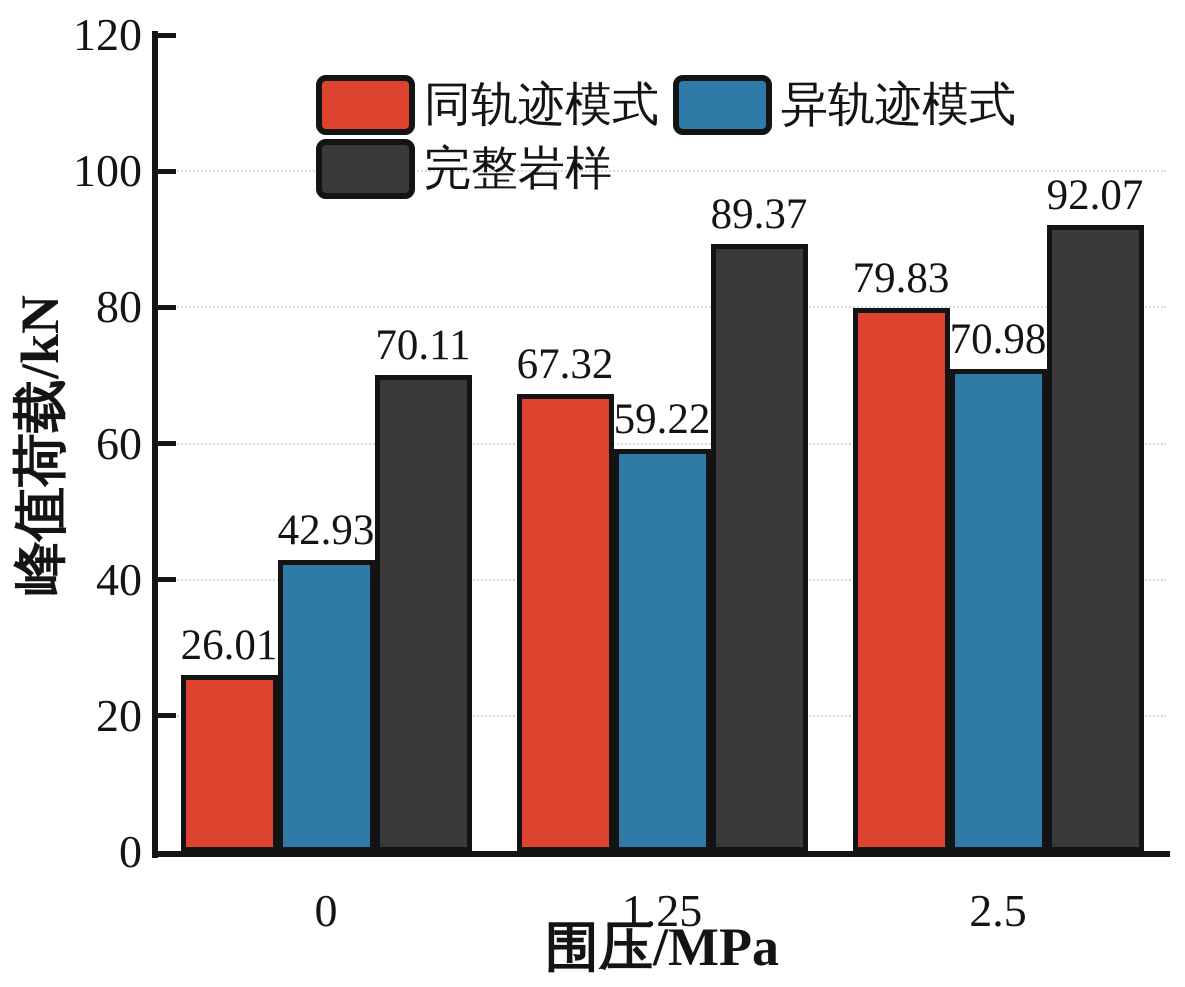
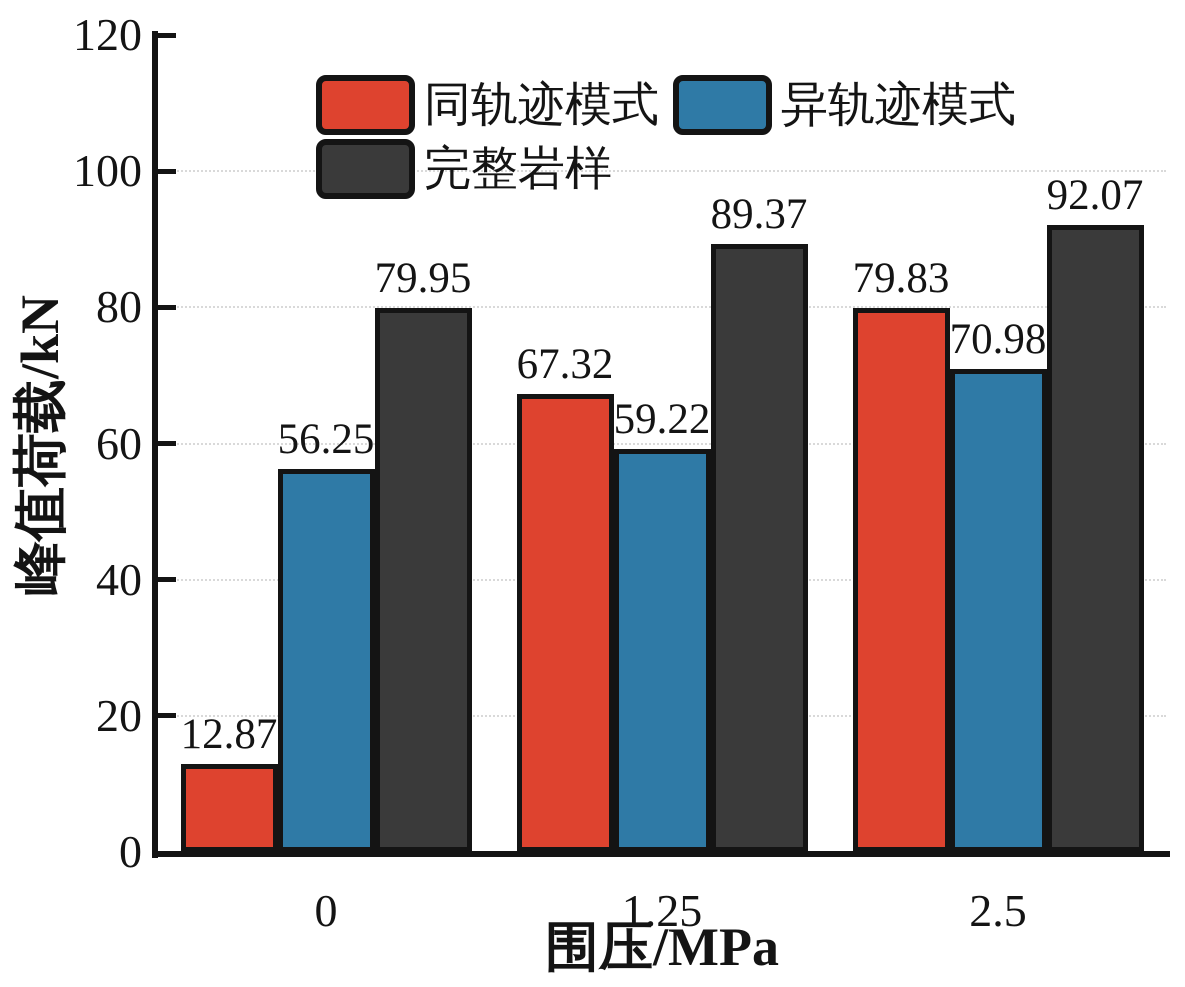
同轨迹模式/0: 26.01 -> 12.87
异轨迹模式/0: 42.93 -> 56.25
完整岩样/0: 70.11 -> 79.95
